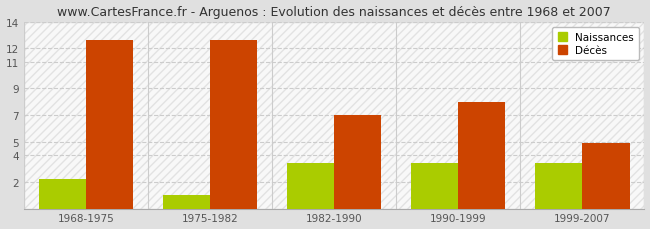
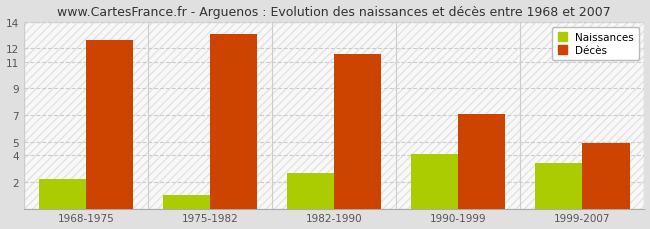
Décès/1975-1982: 12.6 -> 13.1
Naissances/1982-1990: 3.4 -> 2.7
Décès/1982-1990: 7.0 -> 11.6
Naissances/1990-1999: 3.4 -> 4.1
Décès/1990-1999: 8.0 -> 7.1
